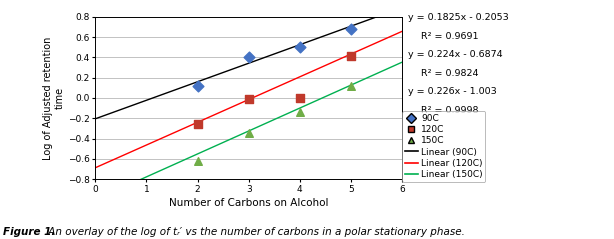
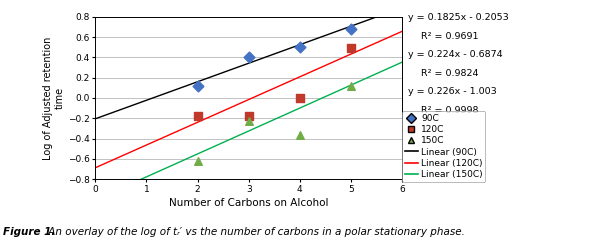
120C/2: -0.26 -> -0.18
120C/3: -0.01 -> -0.18
150C/3: -0.34 -> -0.23
150C/4: -0.14 -> -0.36
120C/5: 0.41 -> 0.49
